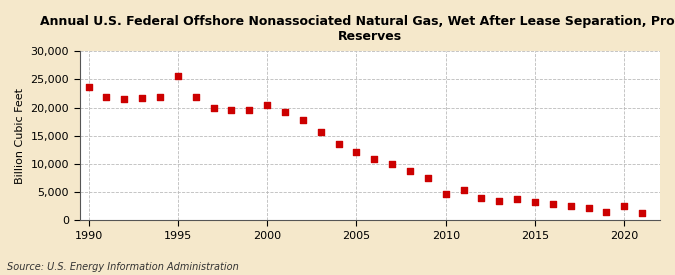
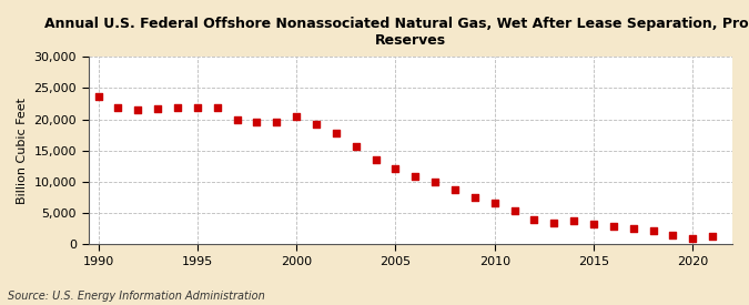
1995: 25,600 -> 21,800
2010: 4,600 -> 6,700
2020: 2,600 -> 900
